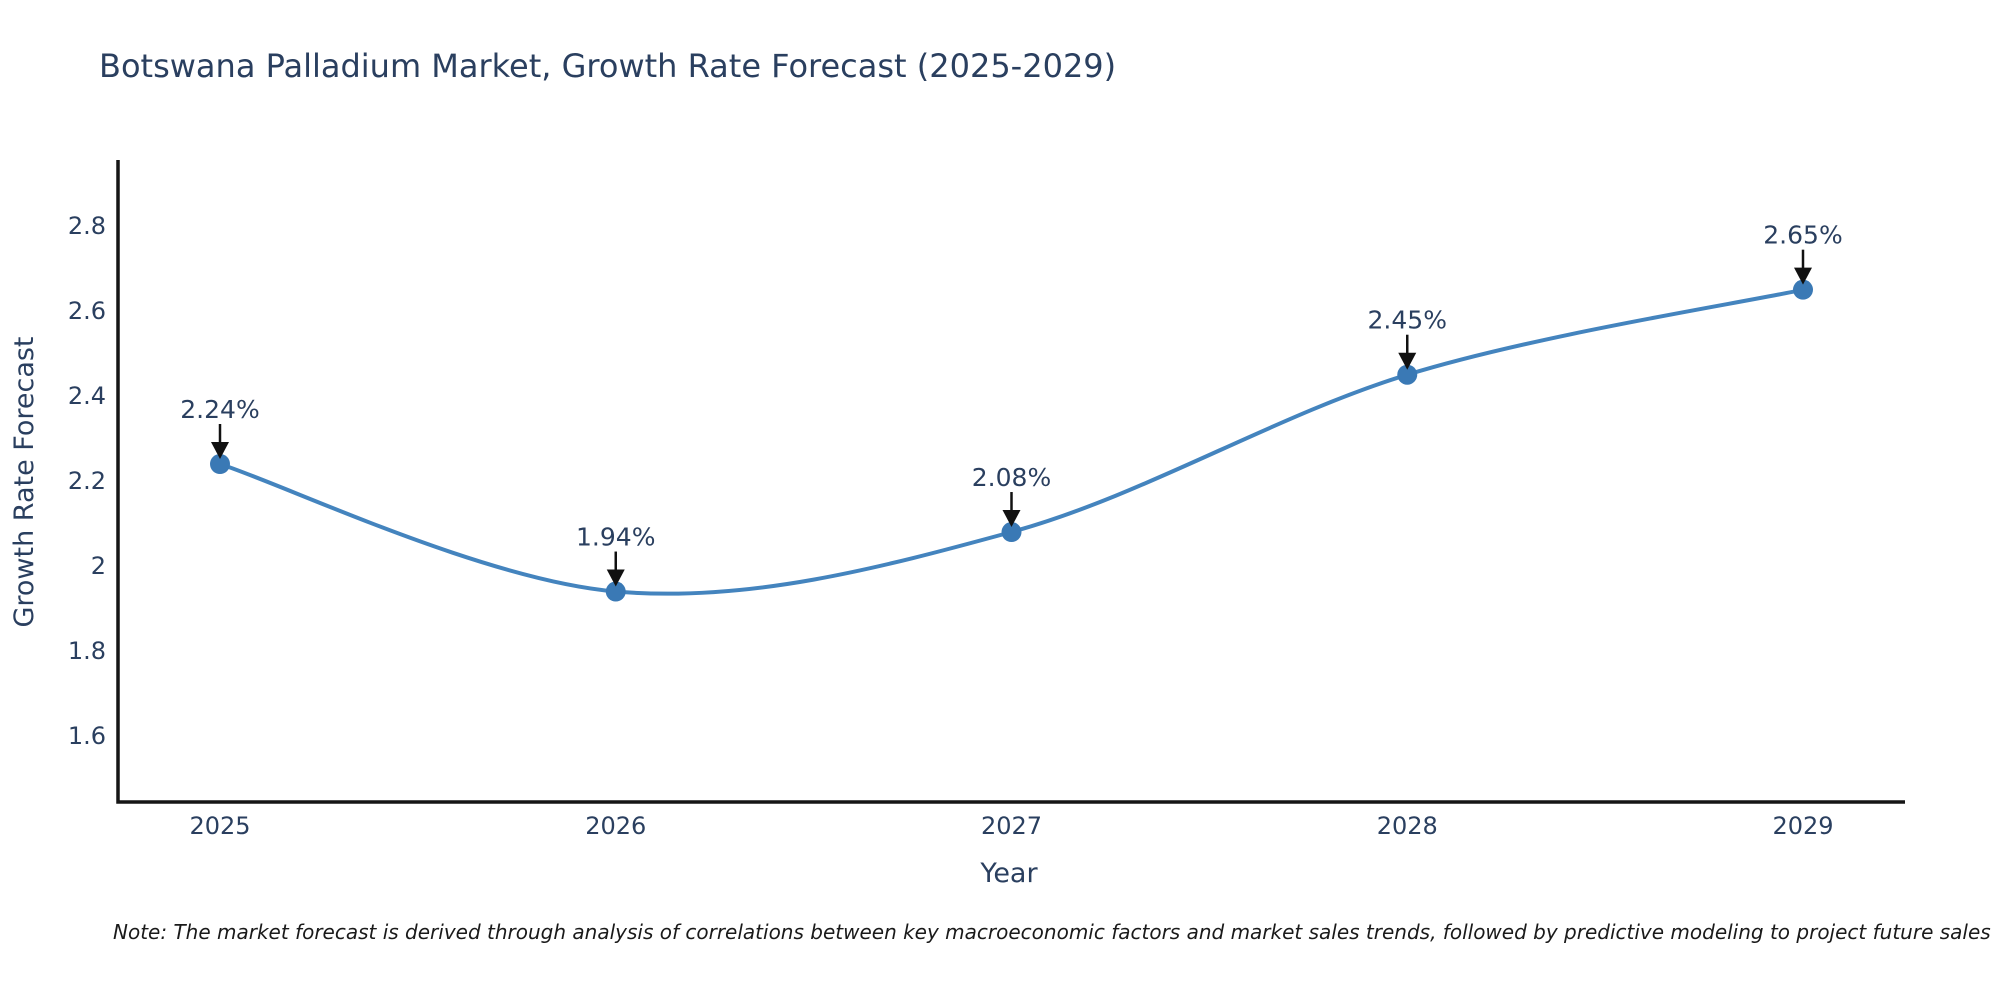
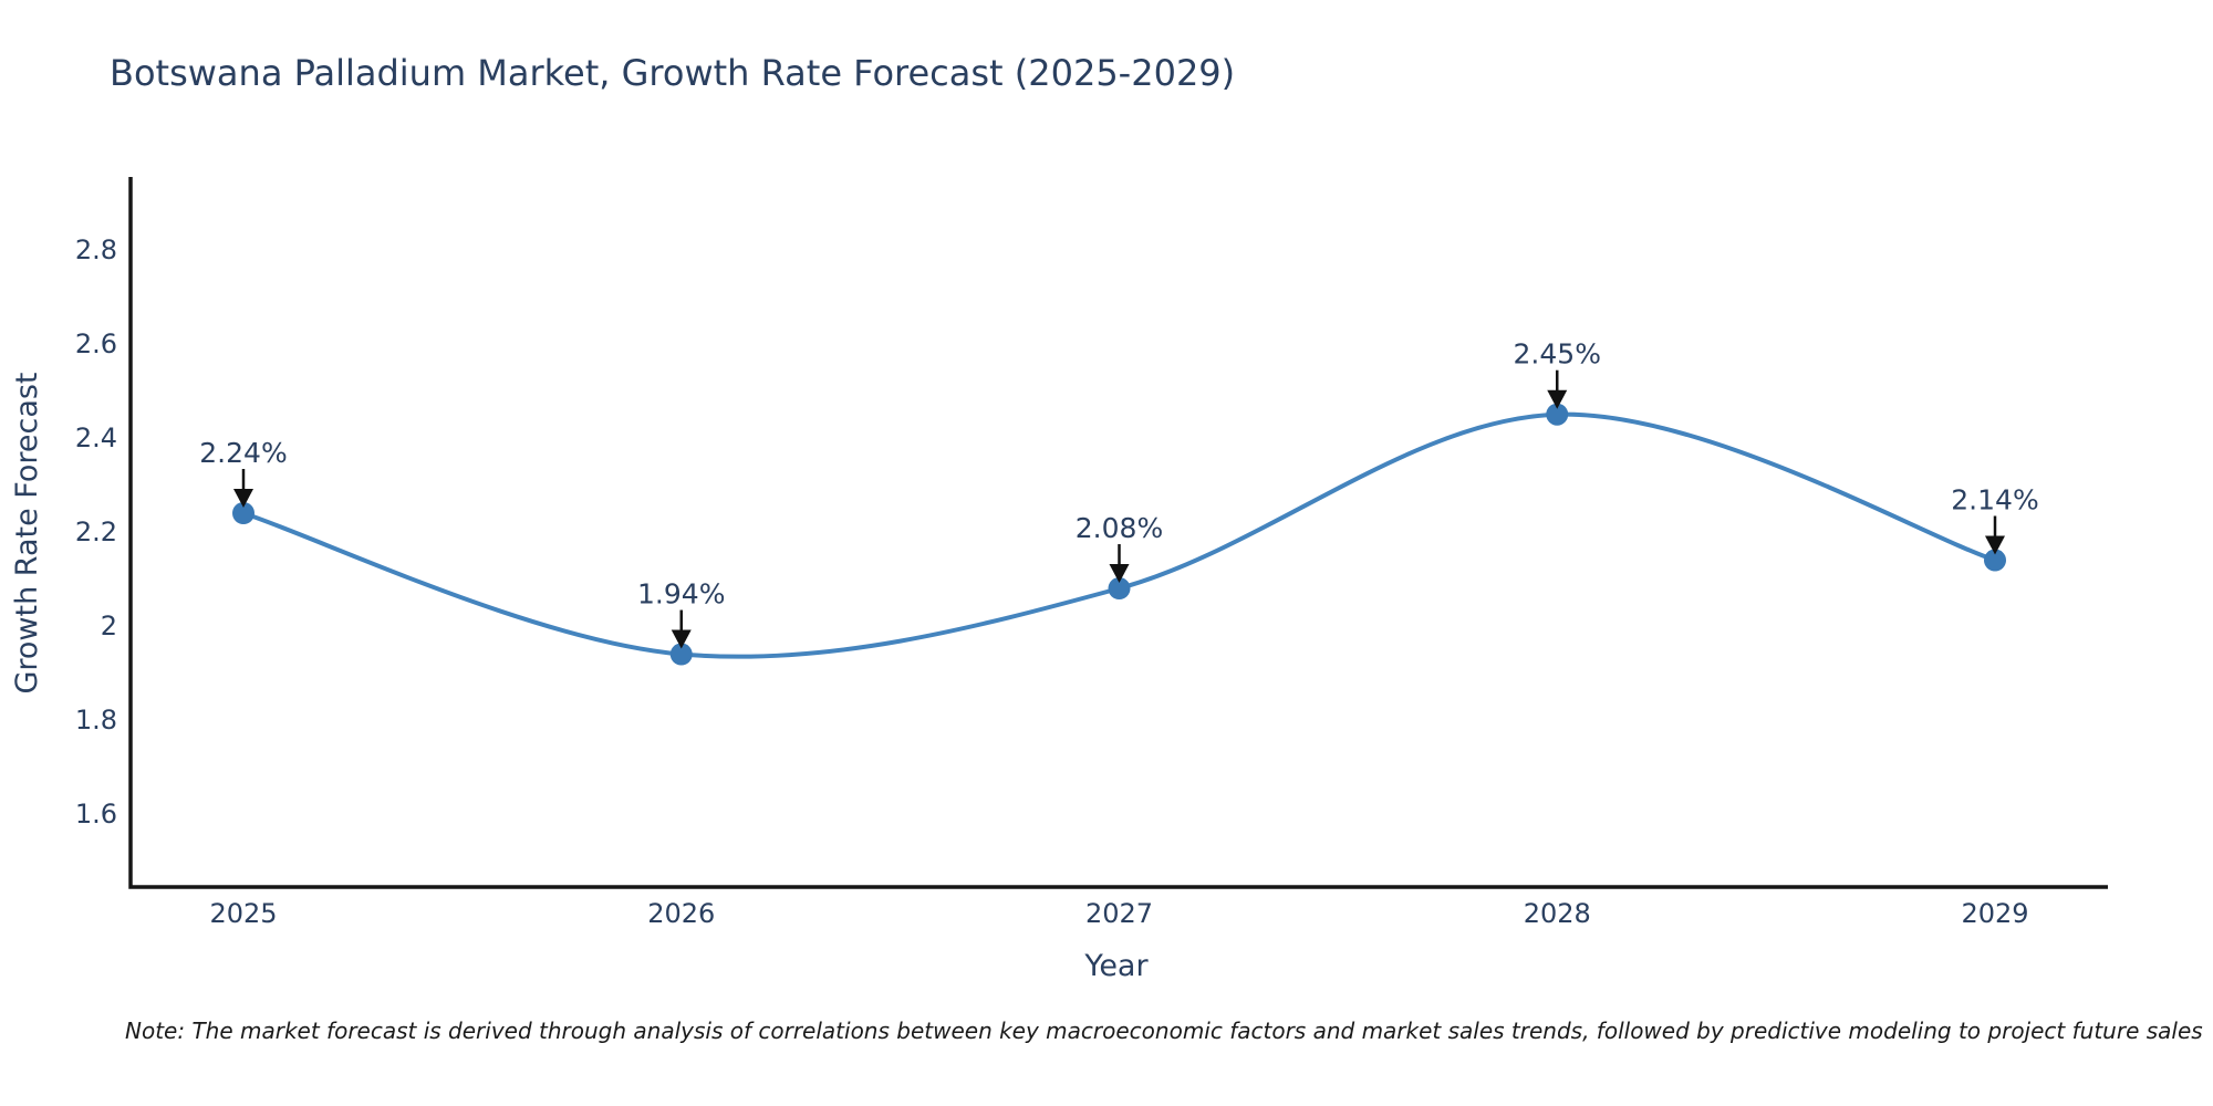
2029: 2.65% -> 2.14%
